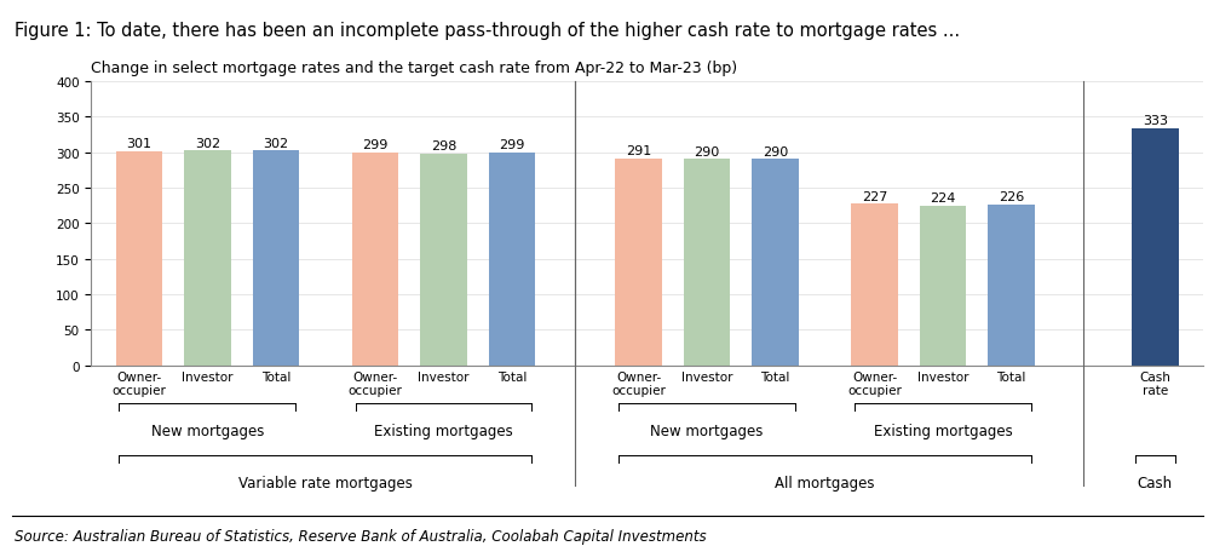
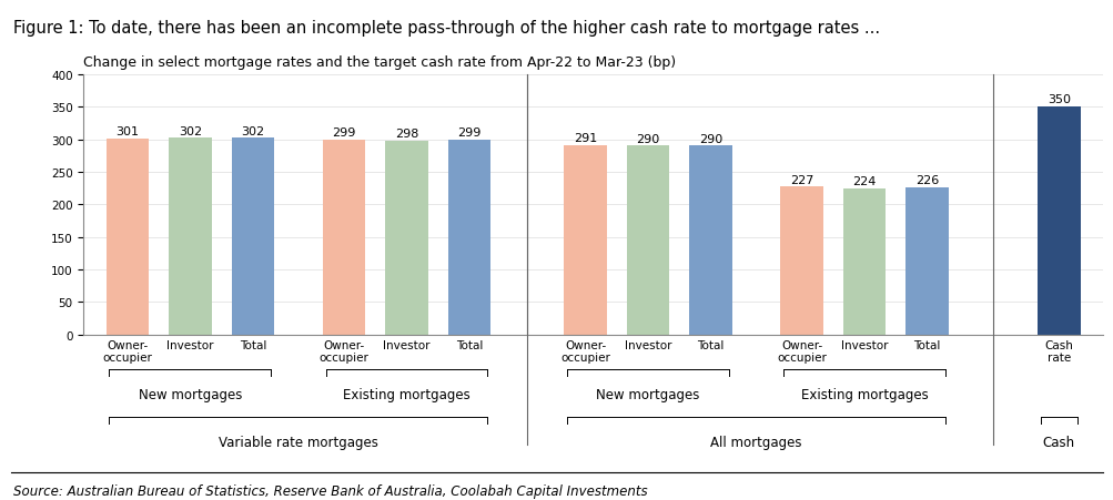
Cash rate: 333 -> 350
